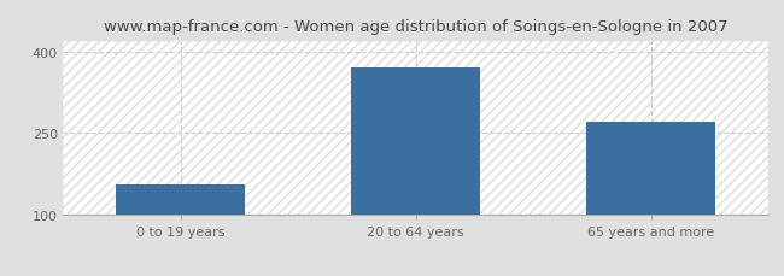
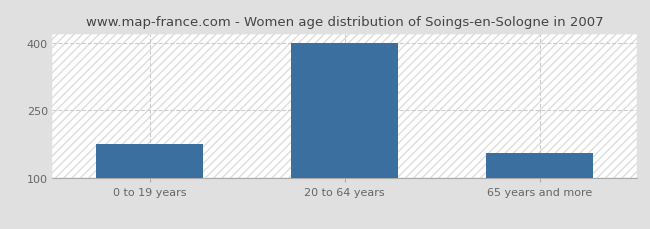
0 to 19 years: 155 -> 175
20 to 64 years: 370 -> 400
65 years and more: 270 -> 155
